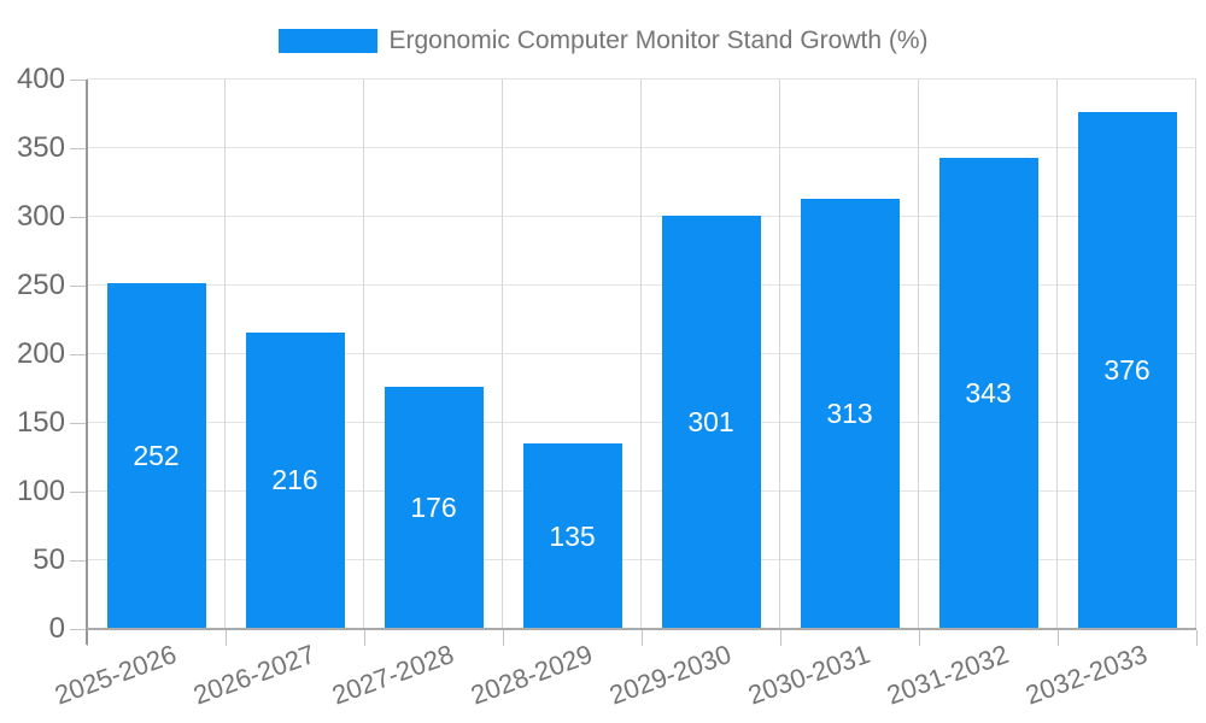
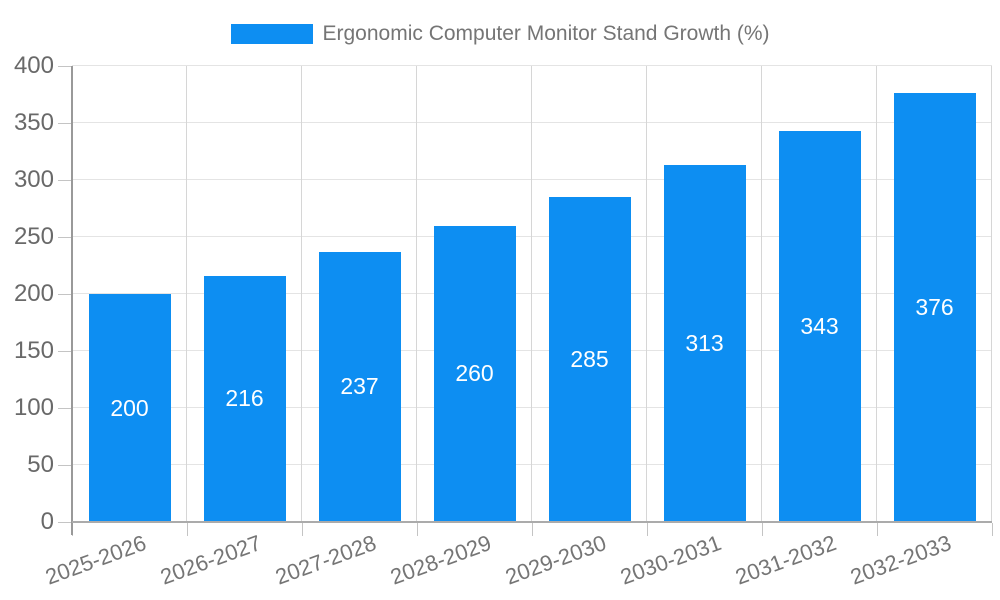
2025-2026: 252 -> 200
2027-2028: 176 -> 237
2028-2029: 135 -> 260
2029-2030: 301 -> 285
